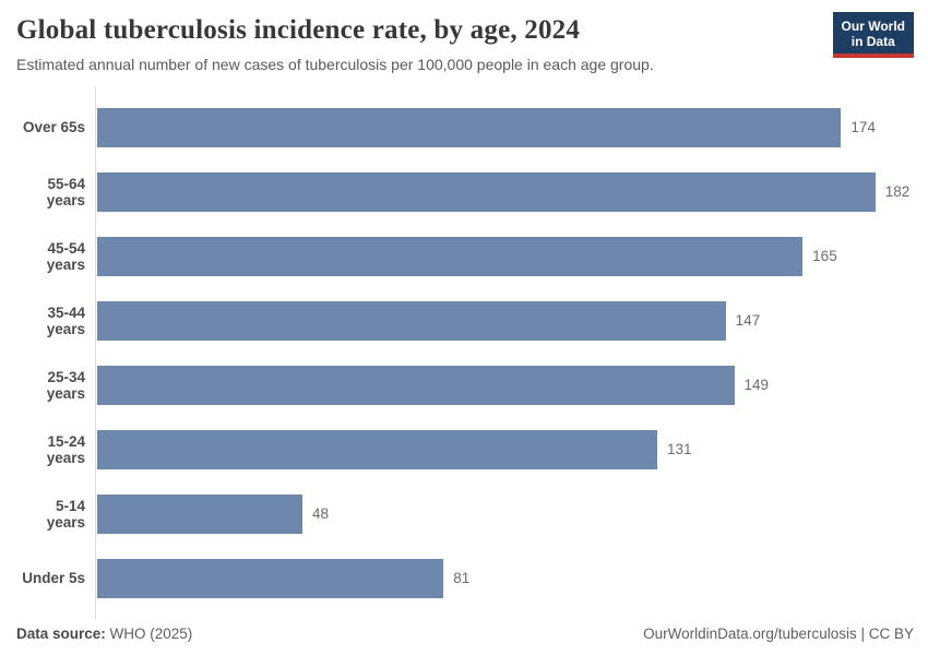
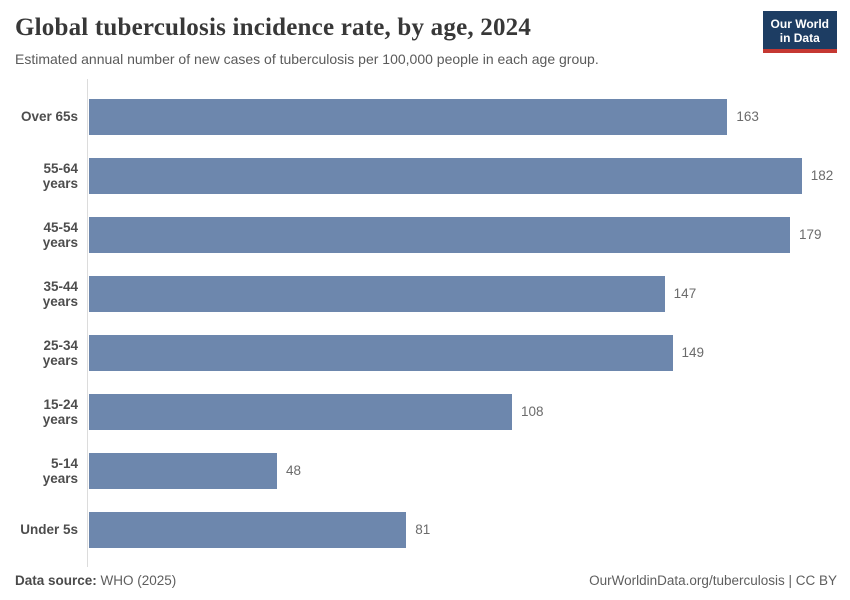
Over 65s: 174 -> 163
45-54 years: 165 -> 179
15-24 years: 131 -> 108
